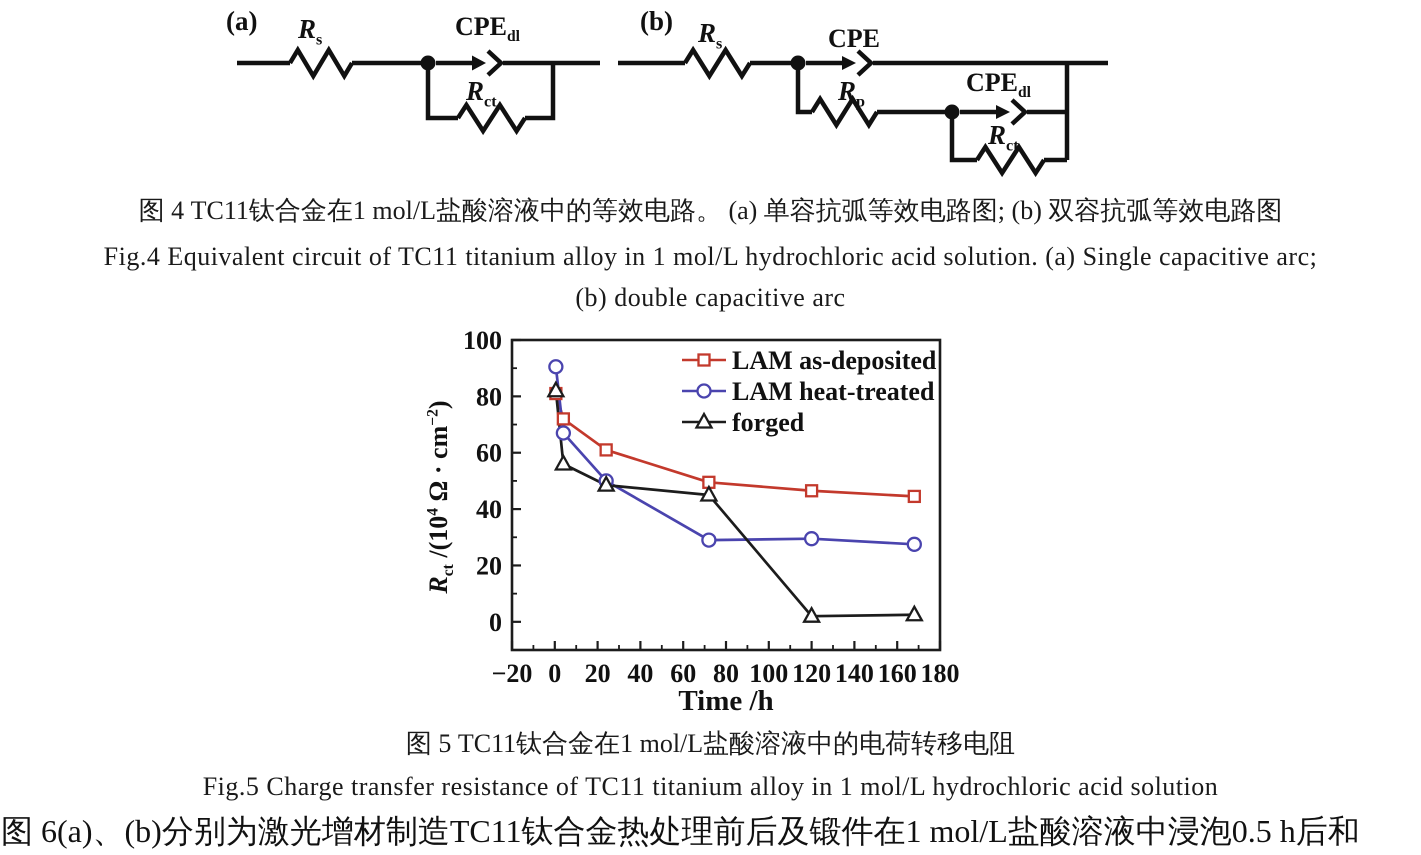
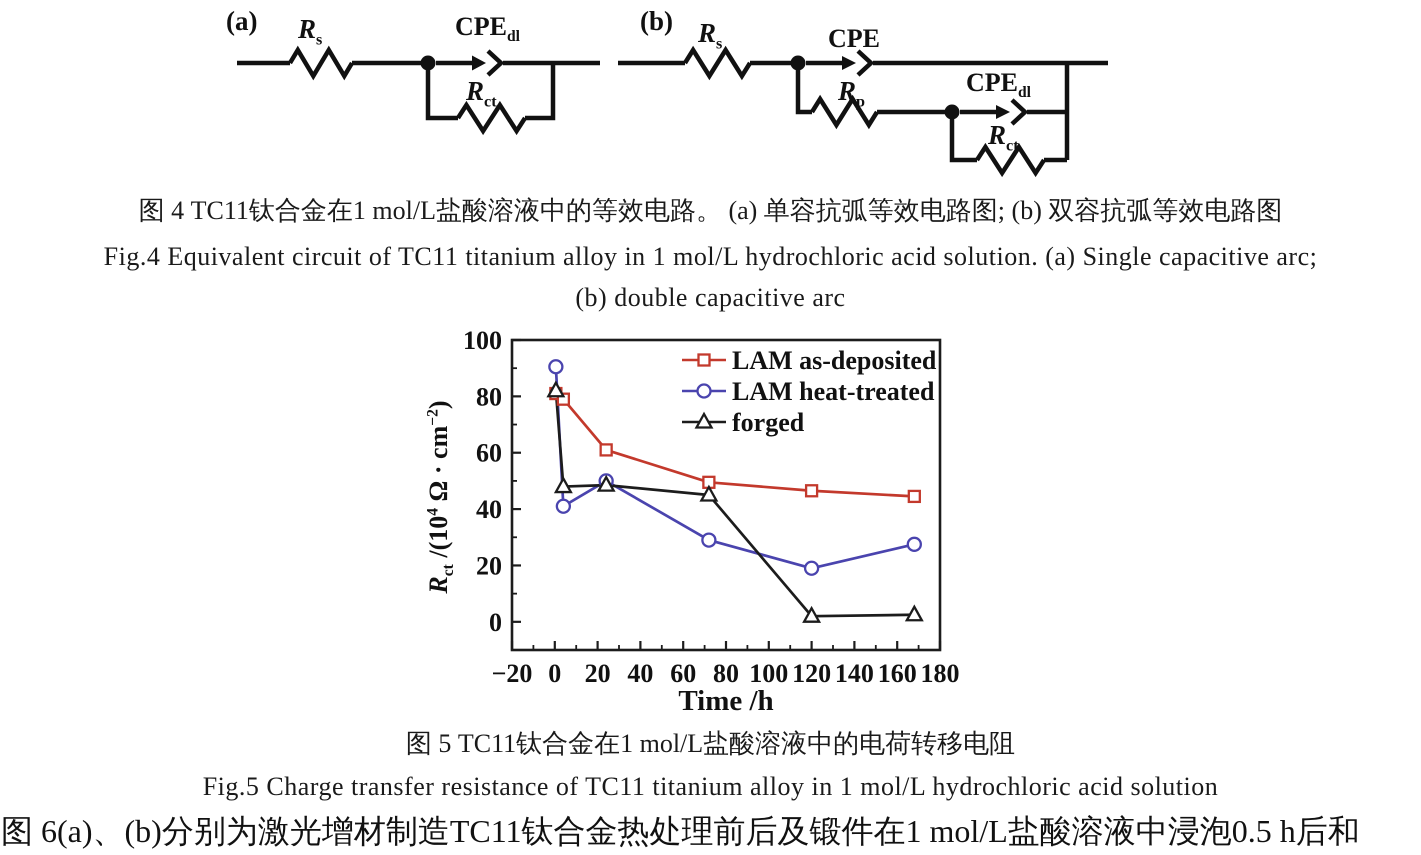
LAM as-deposited/4: 72 -> 79
LAM heat-treated/4: 67 -> 41
forged/4: 56 -> 48
LAM heat-treated/120: 30 -> 19
